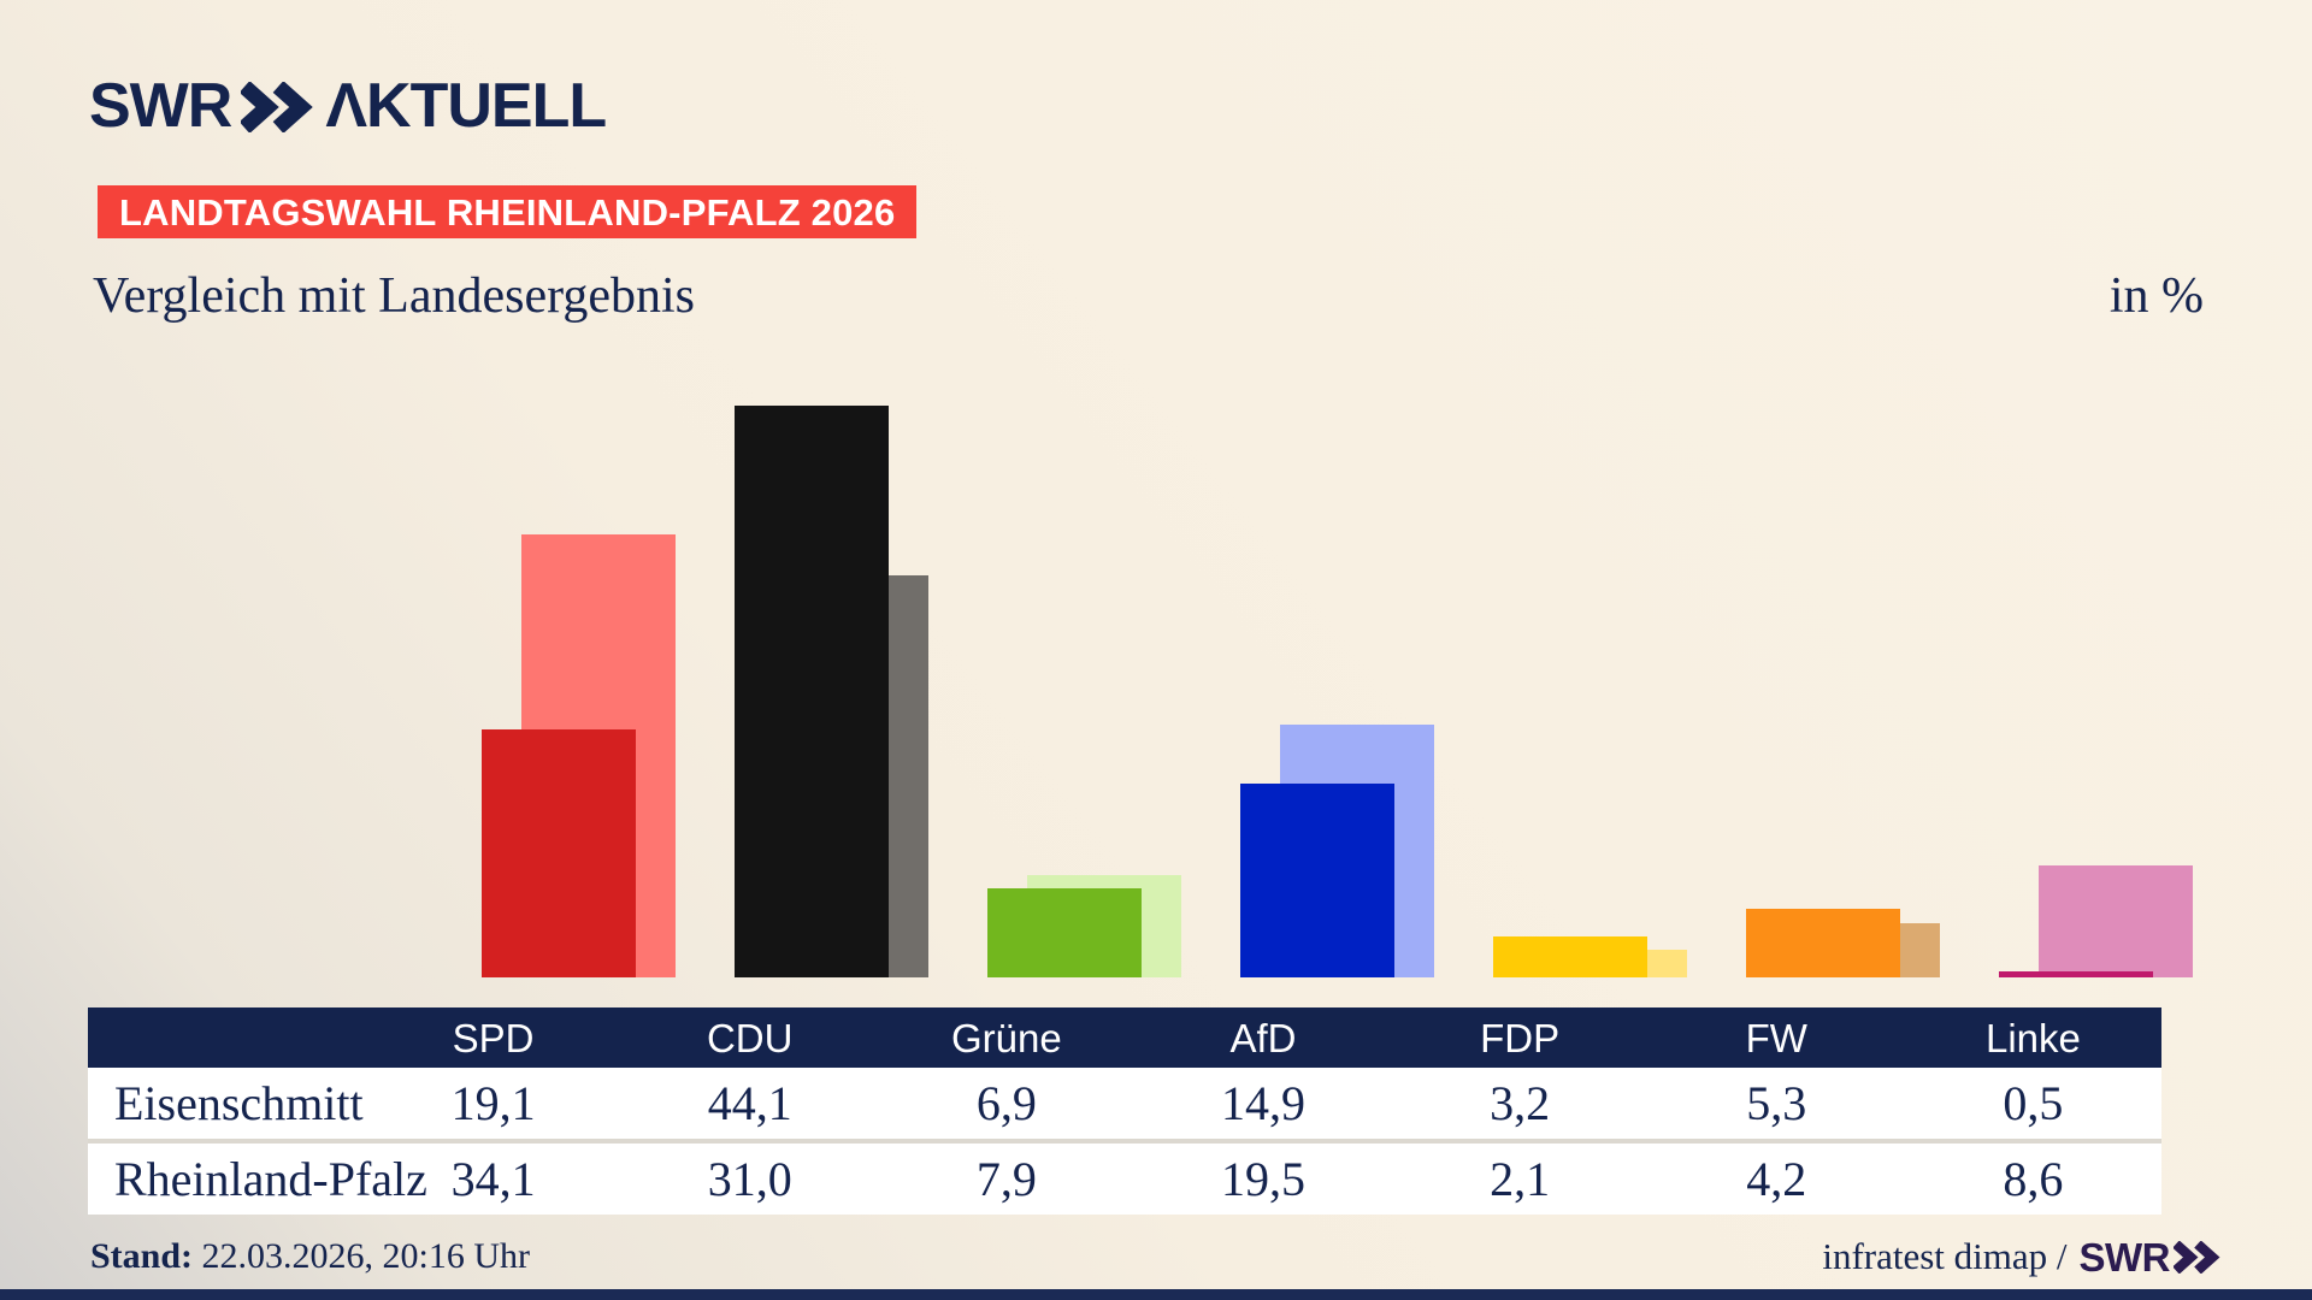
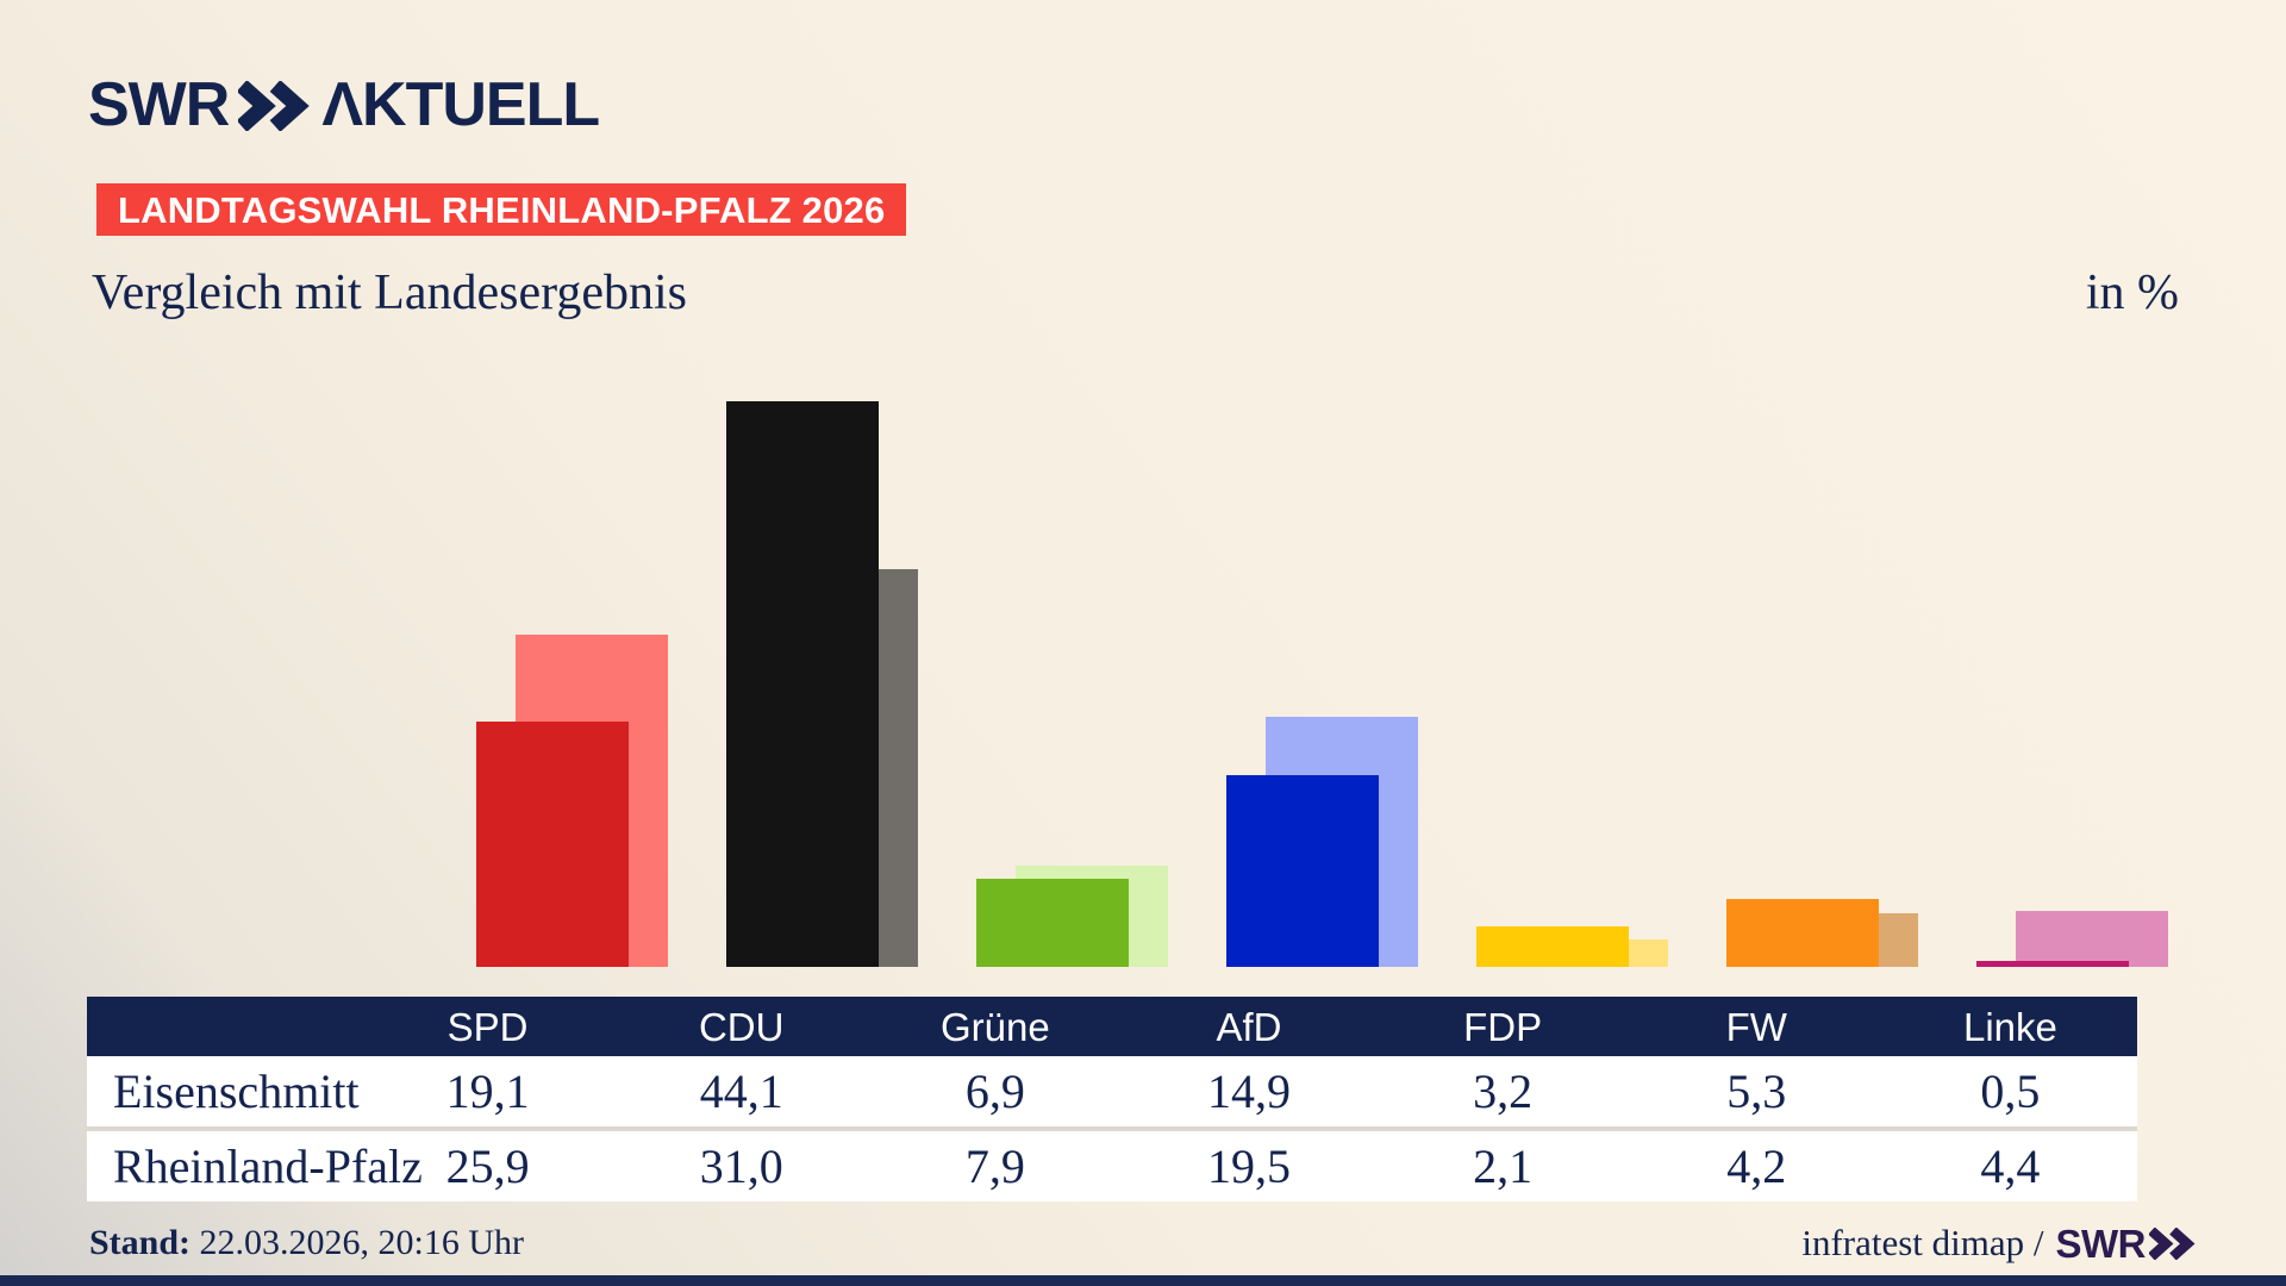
Rheinland-Pfalz/SPD: 34,1 -> 25,9
Rheinland-Pfalz/Linke: 8,6 -> 4,4
